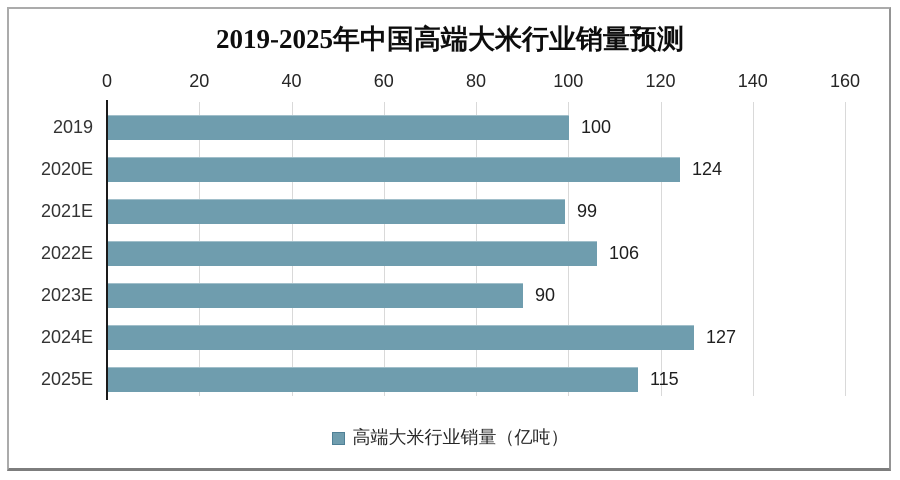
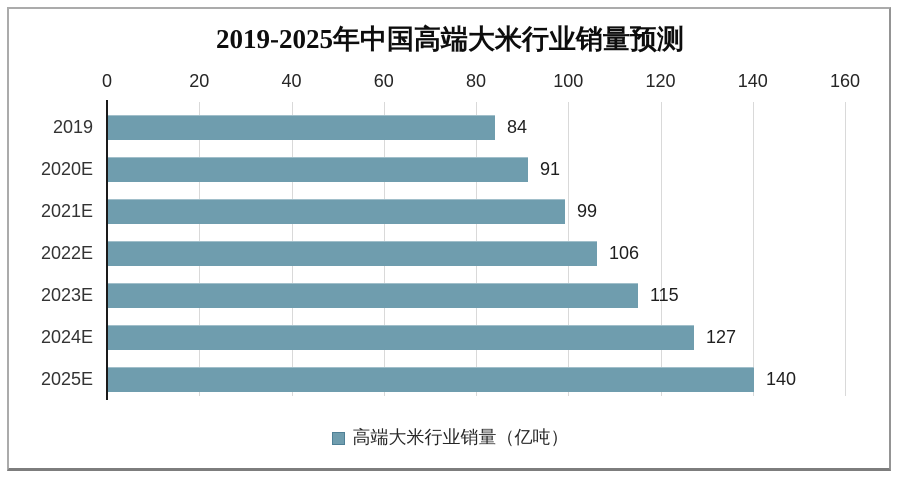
2019: 100 -> 84
2020E: 124 -> 91
2023E: 90 -> 115
2025E: 115 -> 140
